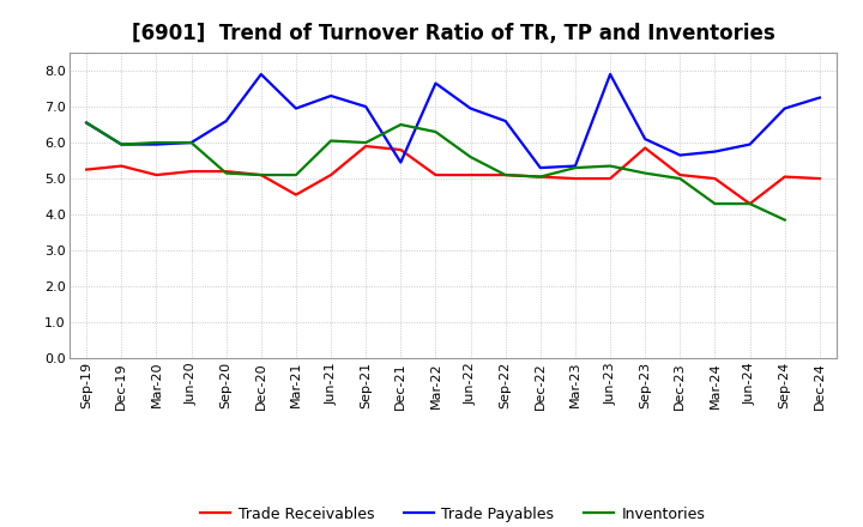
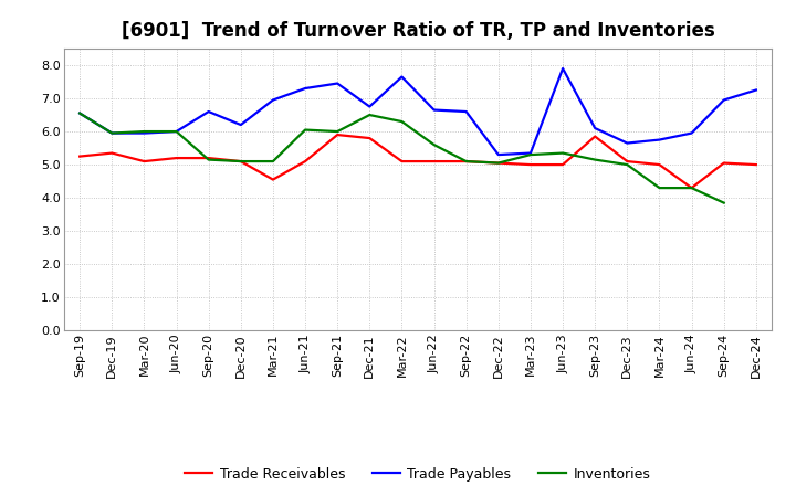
Trade Payables/Dec-20: 7.90 -> 6.20
Trade Payables/Sep-21: 7.00 -> 7.45
Trade Payables/Dec-21: 5.45 -> 6.75
Trade Payables/Jun-22: 6.95 -> 6.65
